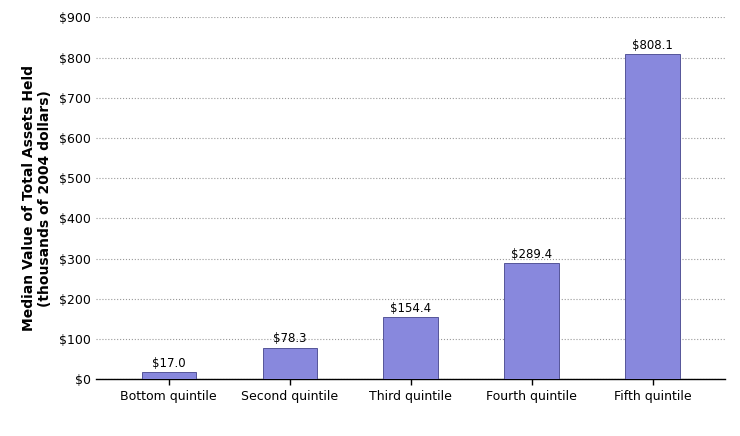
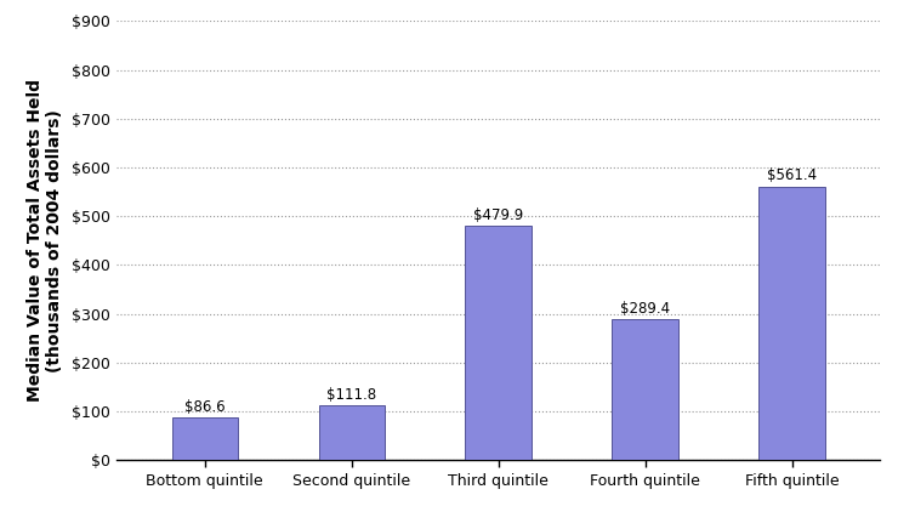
Bottom quintile: $17.0 -> $86.6
Second quintile: $78.3 -> $111.8
Third quintile: $154.4 -> $479.9
Fifth quintile: $808.1 -> $561.4
